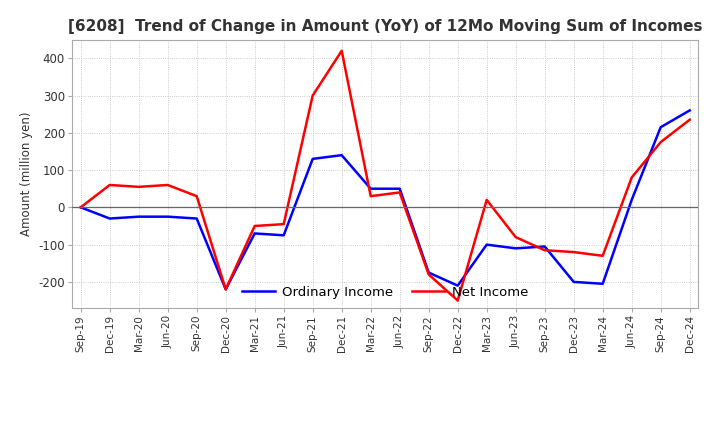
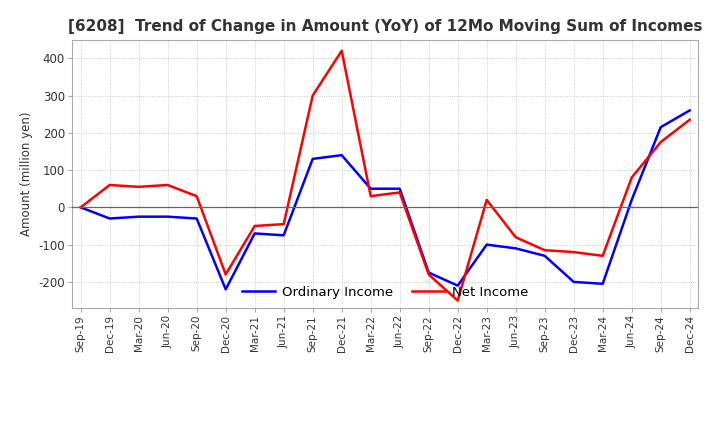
Net Income/Dec-20: -220 -> -180
Ordinary Income/Sep-23: -105 -> -130
